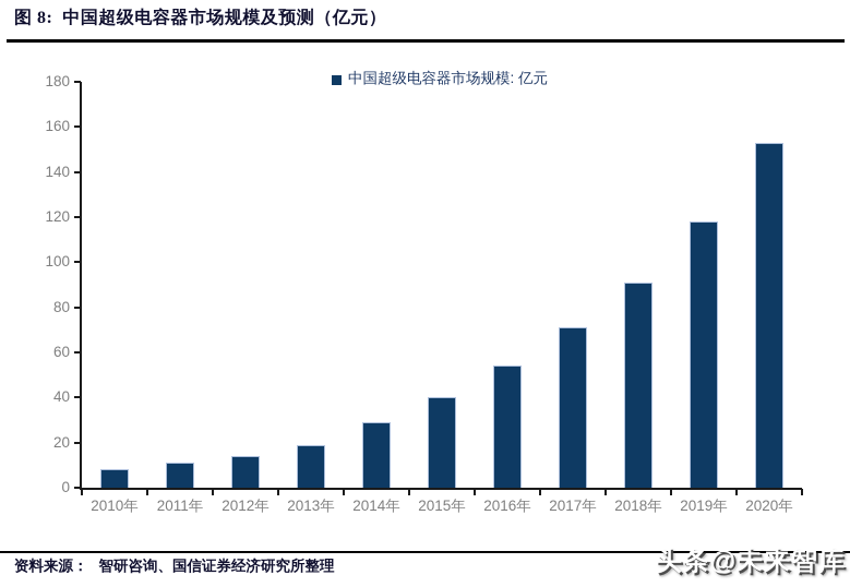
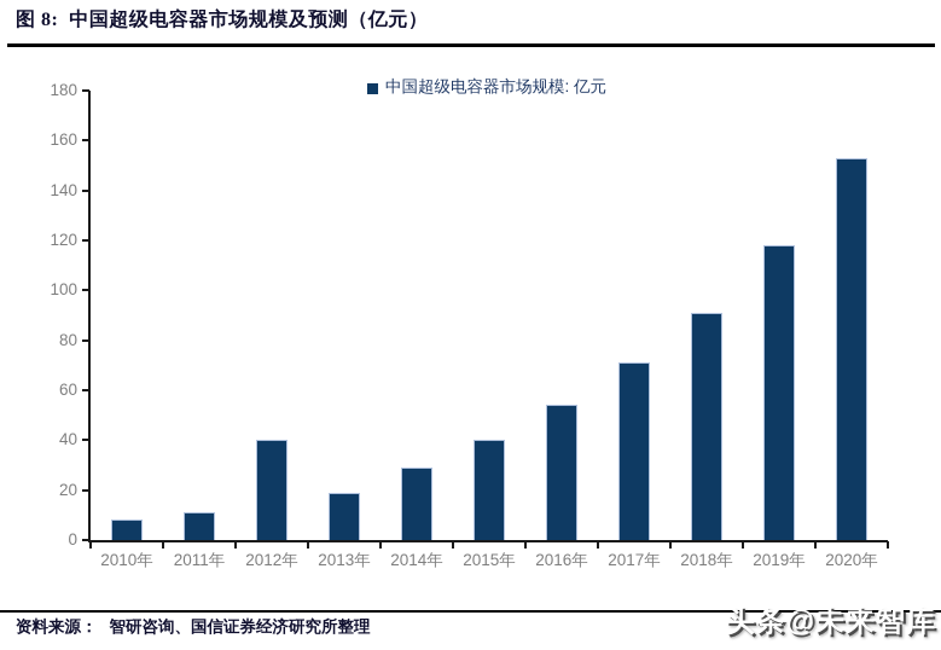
2012年: 14 -> 40
